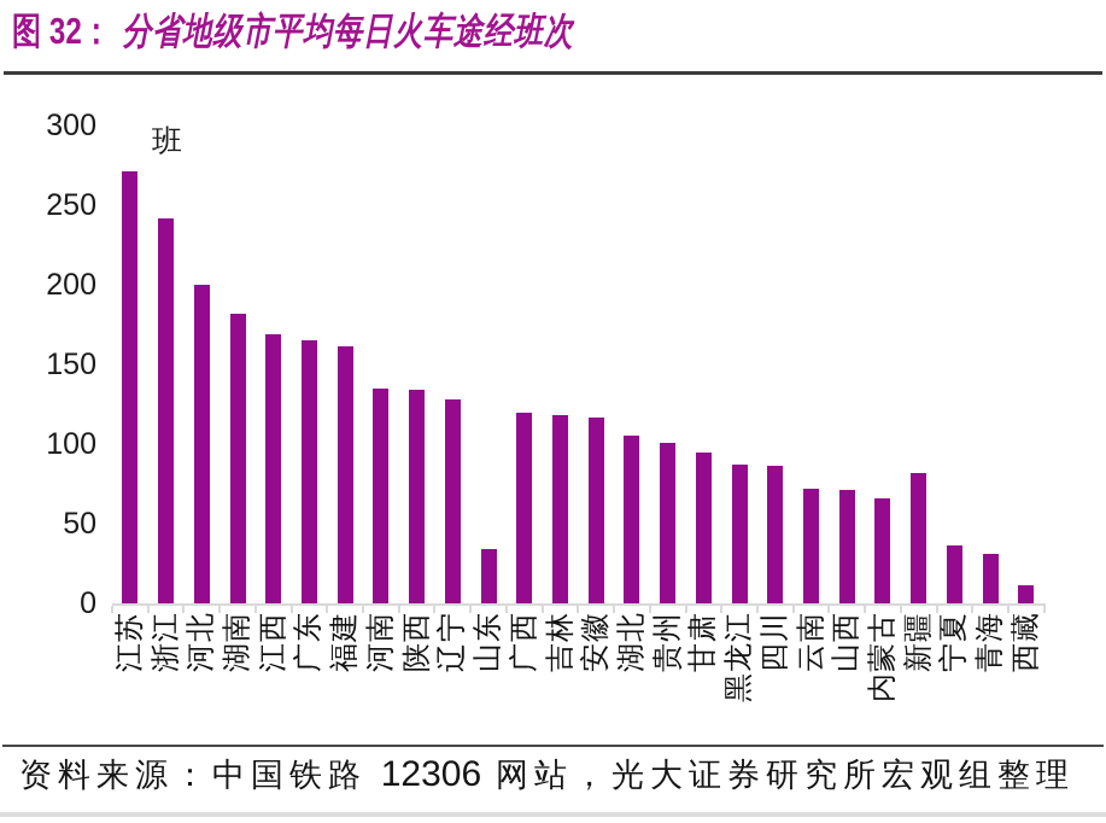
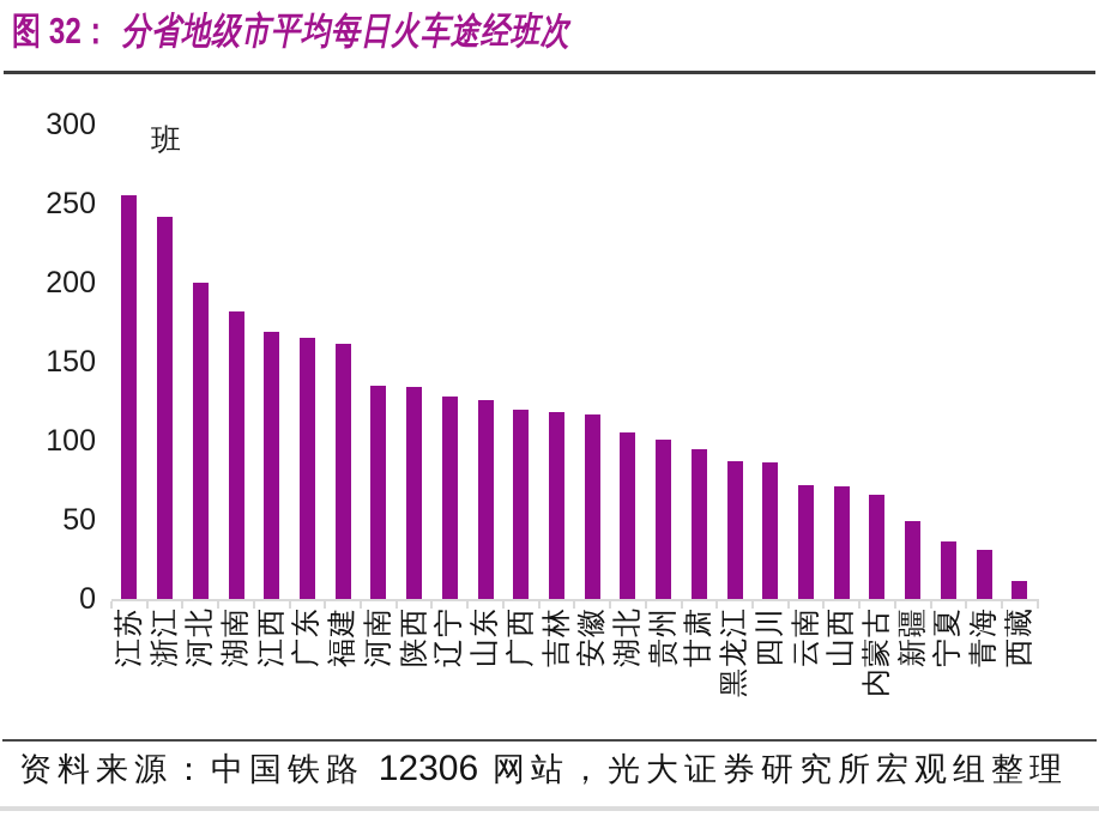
江苏: 271 -> 255
山东: 34 -> 126
新疆: 82 -> 49
